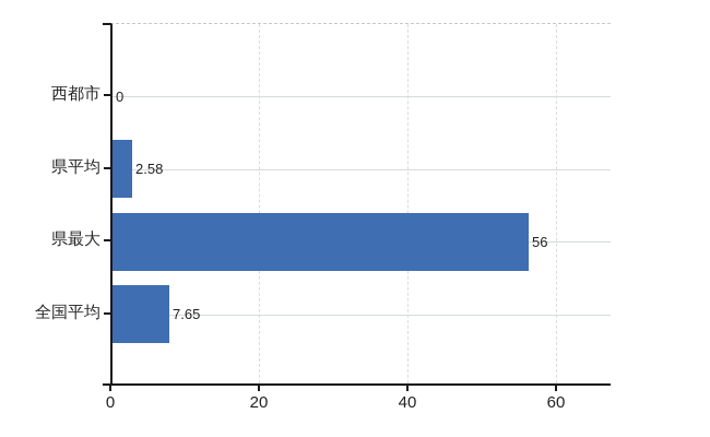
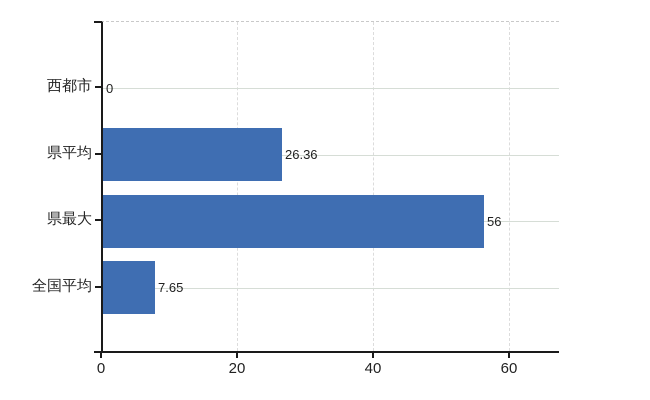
県平均: 2.58 -> 26.36
